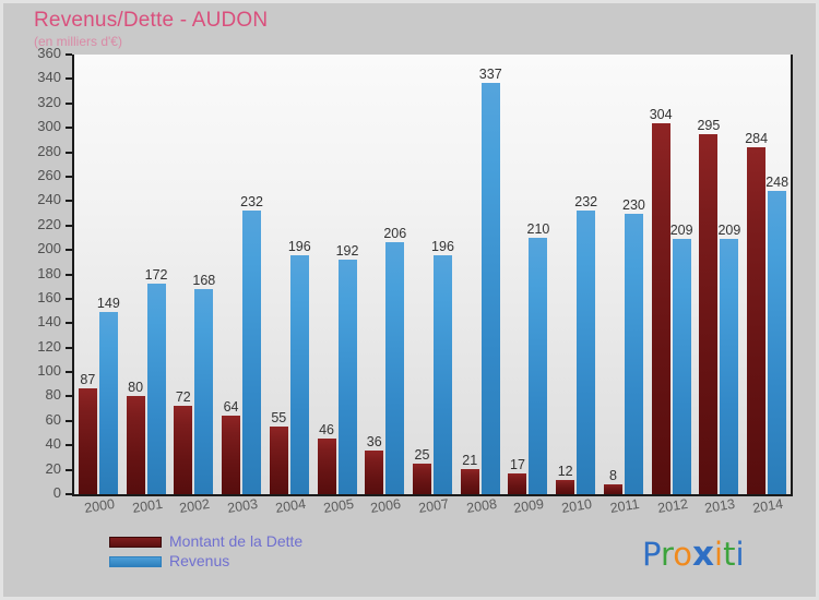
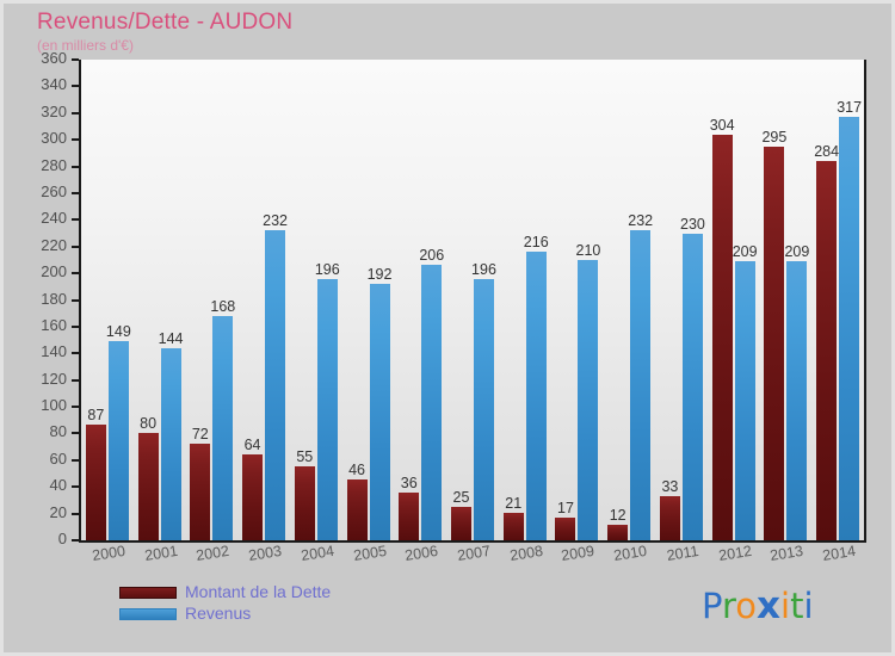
Revenus/2001: 172 -> 144
Revenus/2008: 337 -> 216
Montant de la Dette/2011: 8 -> 33
Revenus/2014: 248 -> 317
